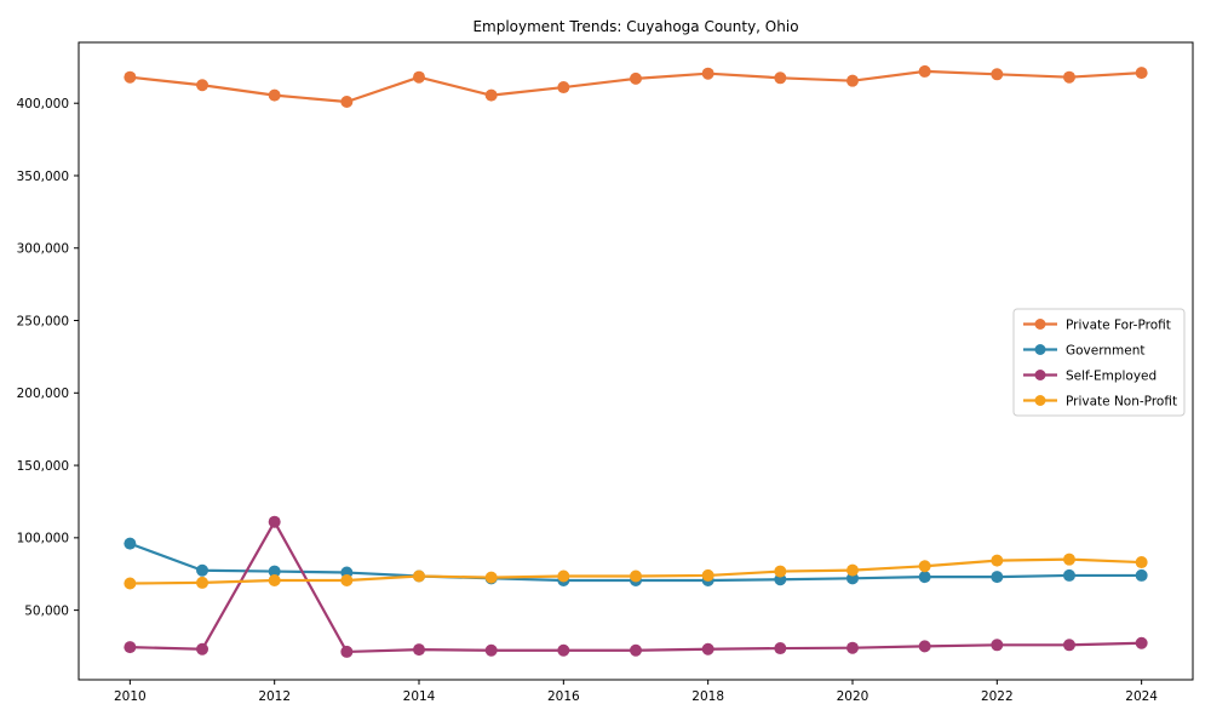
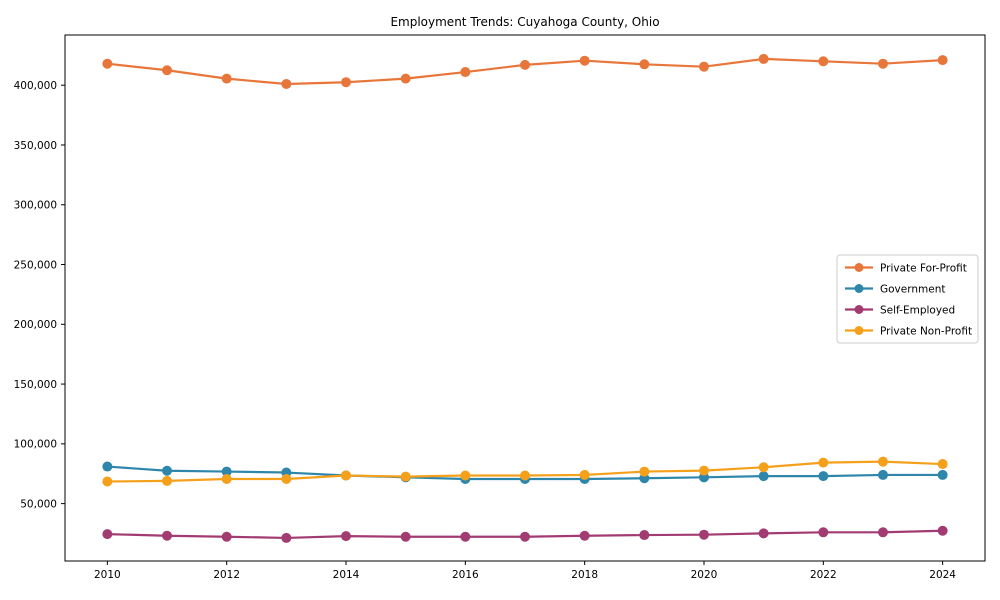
Government/2010: 96000 -> 81000
Self-Employed/2012: 111000 -> 22000
Private For-Profit/2014: 418000 -> 402000
